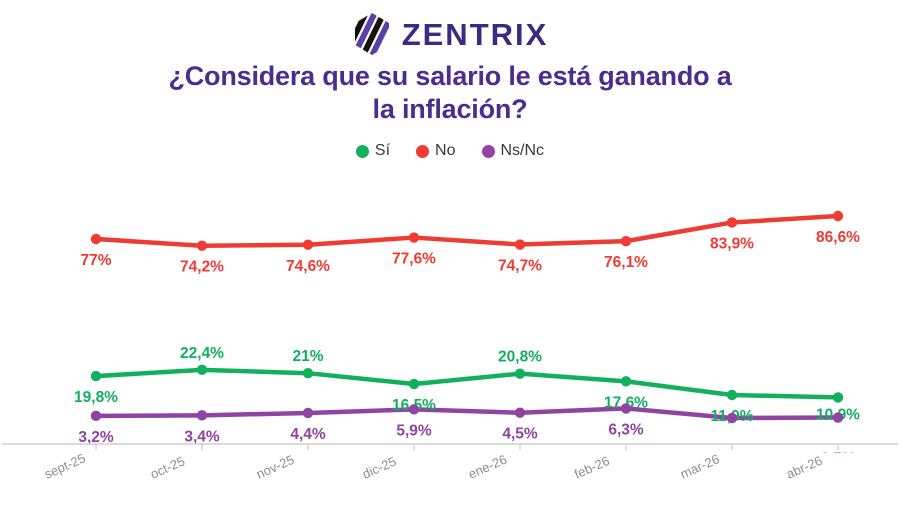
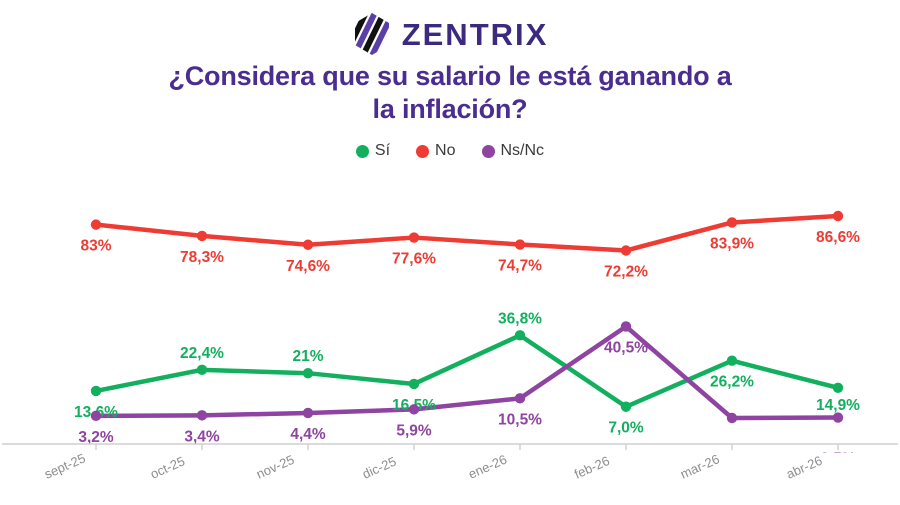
No/sept-25: 77% -> 83%
Sí/sept-25: 19,8% -> 13,6%
No/oct-25: 74,2% -> 78,3%
Sí/ene-26: 20,8% -> 36,8%
Ns/Nc/ene-26: 4,5% -> 10,5%
No/feb-26: 76,1% -> 72,2%
Sí/feb-26: 17,6% -> 7,0%
Ns/Nc/feb-26: 6,3% -> 40,5%
Sí/mar-26: 11,9% -> 26,2%
Sí/abr-26: 10,9% -> 14,9%
